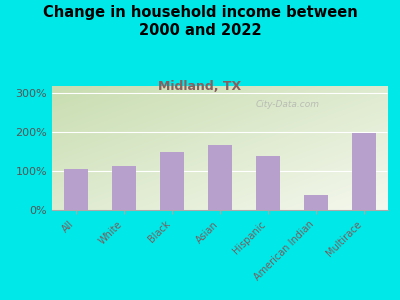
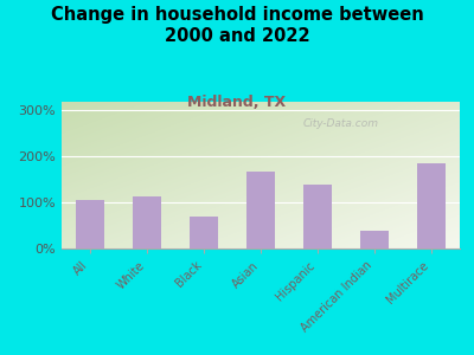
Black: 150% -> 70%
Multirace: 198% -> 185%
